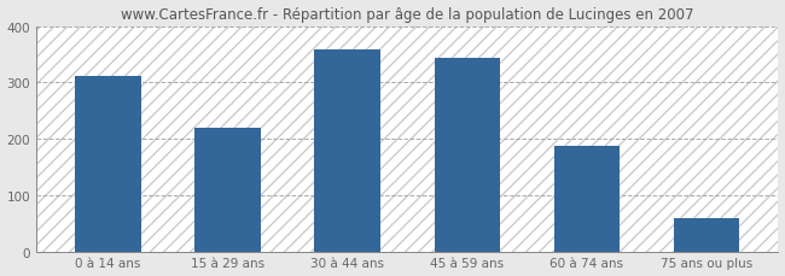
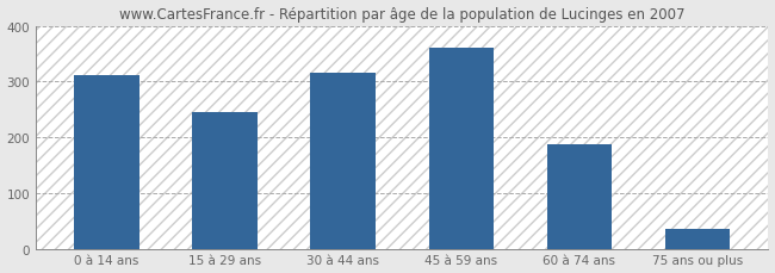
15 à 29 ans: 220 -> 245
30 à 44 ans: 358 -> 315
45 à 59 ans: 344 -> 360
75 ans ou plus: 58 -> 35
